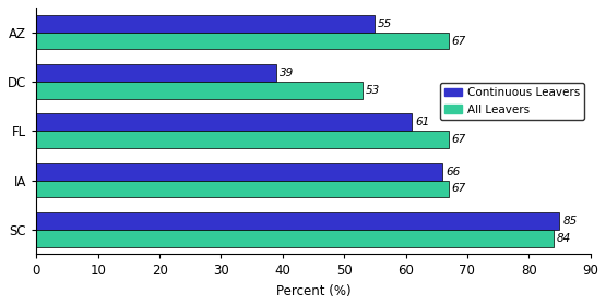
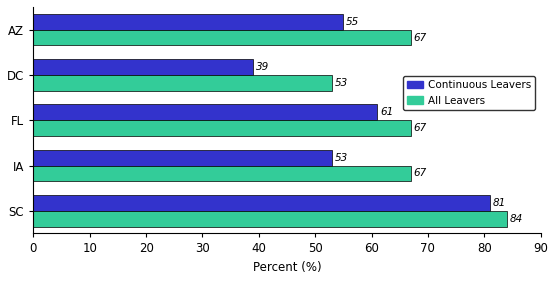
Continuous Leavers/IA: 66 -> 53
Continuous Leavers/SC: 85 -> 81
